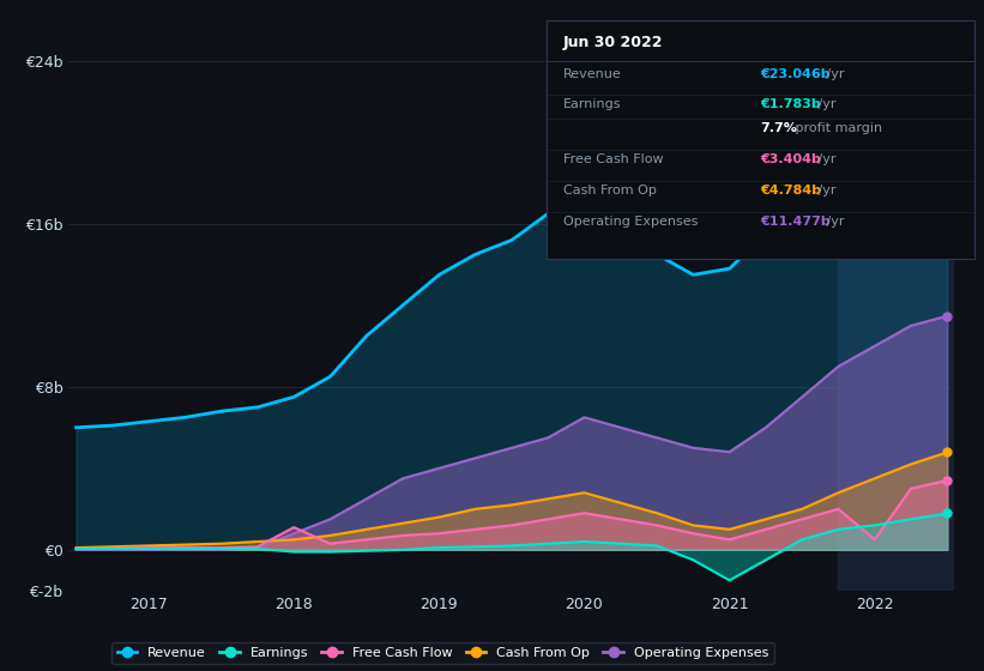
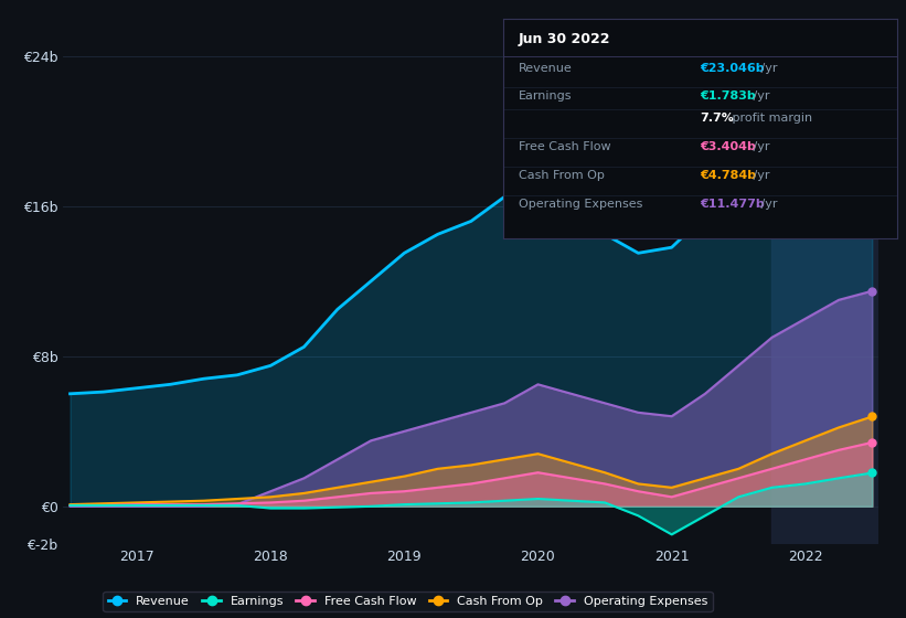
Free Cash Flow/2018: €1.1b -> €0.2b
Free Cash Flow/2022: €0.5b -> €2.5b
